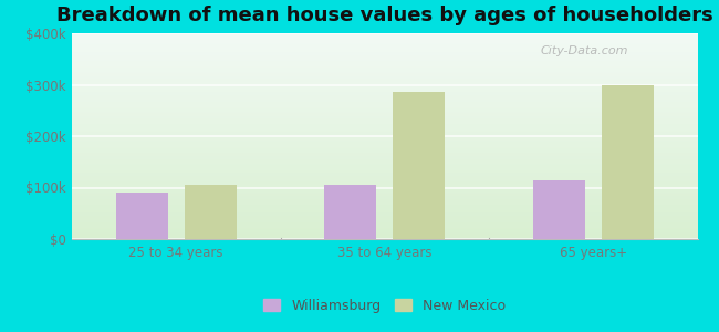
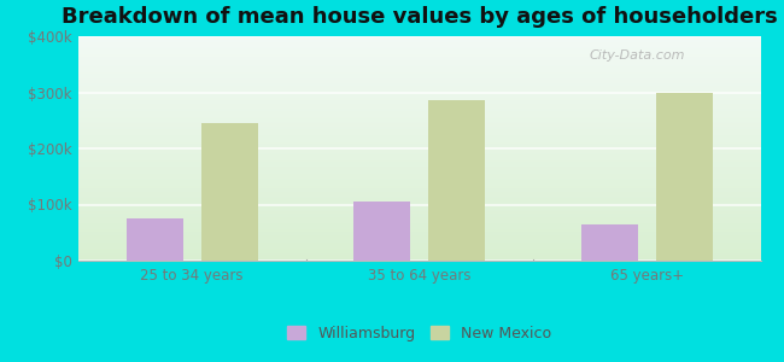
Williamsburg/25 to 34 years: $90k -> $75k
New Mexico/25 to 34 years: $105k -> $245k
Williamsburg/65 years+: $115k -> $65k
